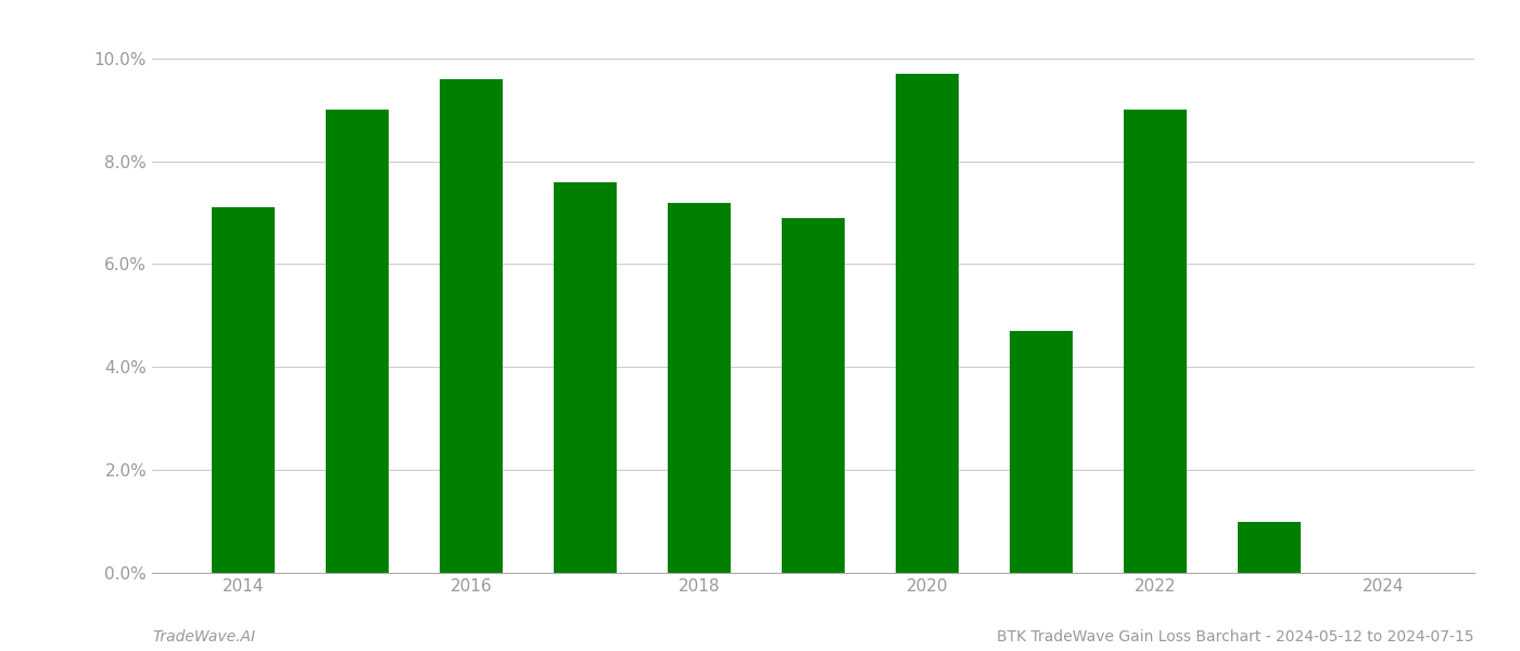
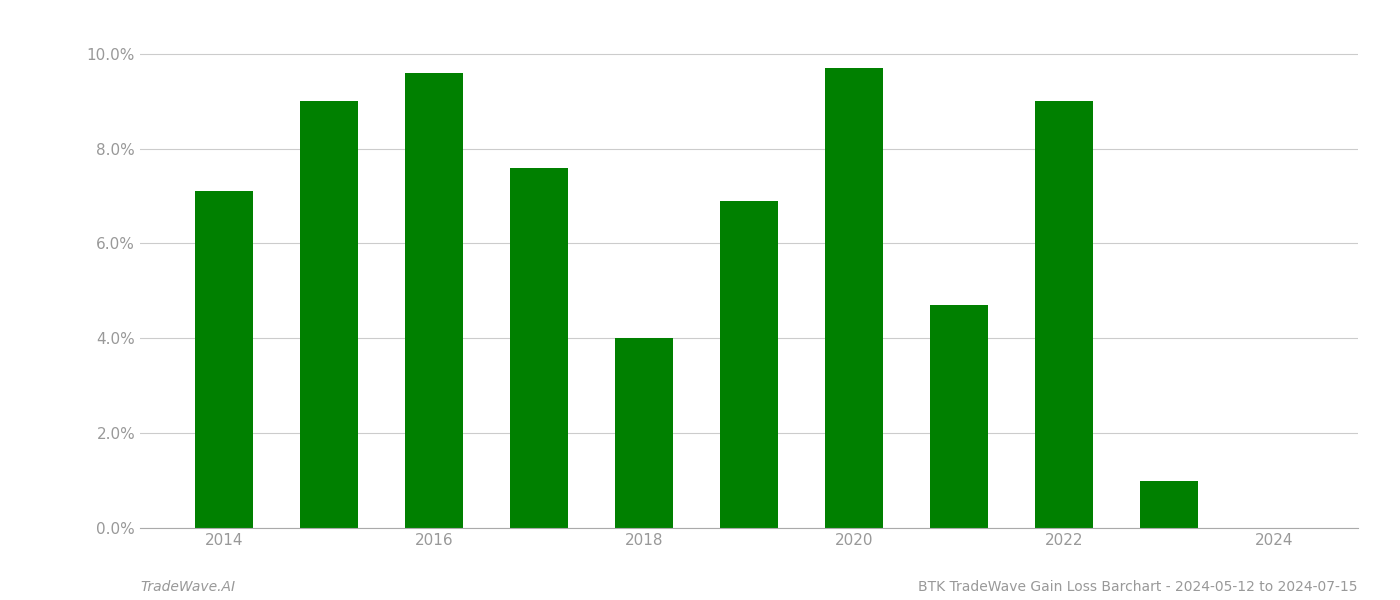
2018: 7.2% -> 4.0%
